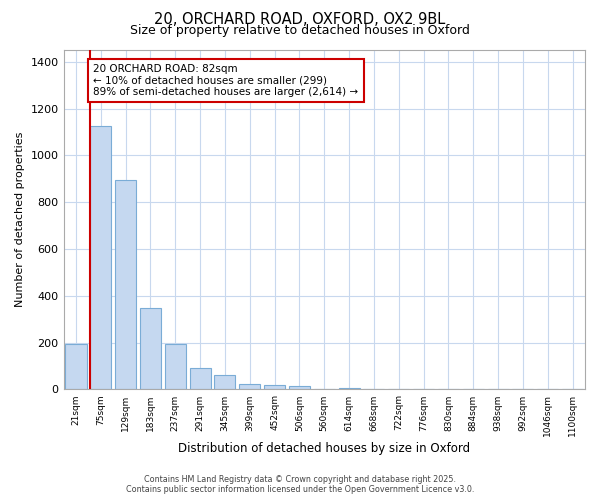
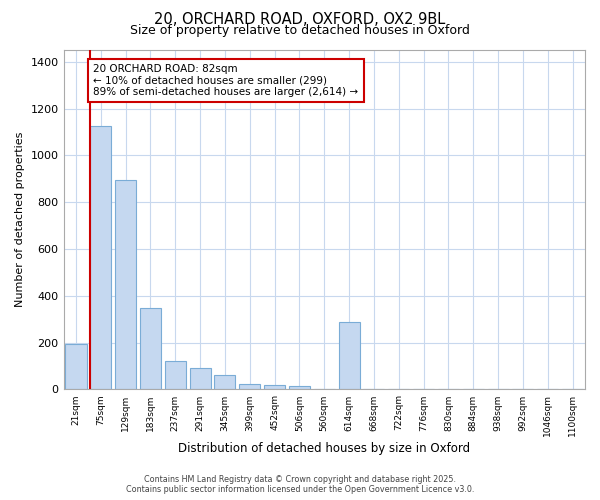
237sqm: 195 -> 120
614sqm: 8 -> 290
